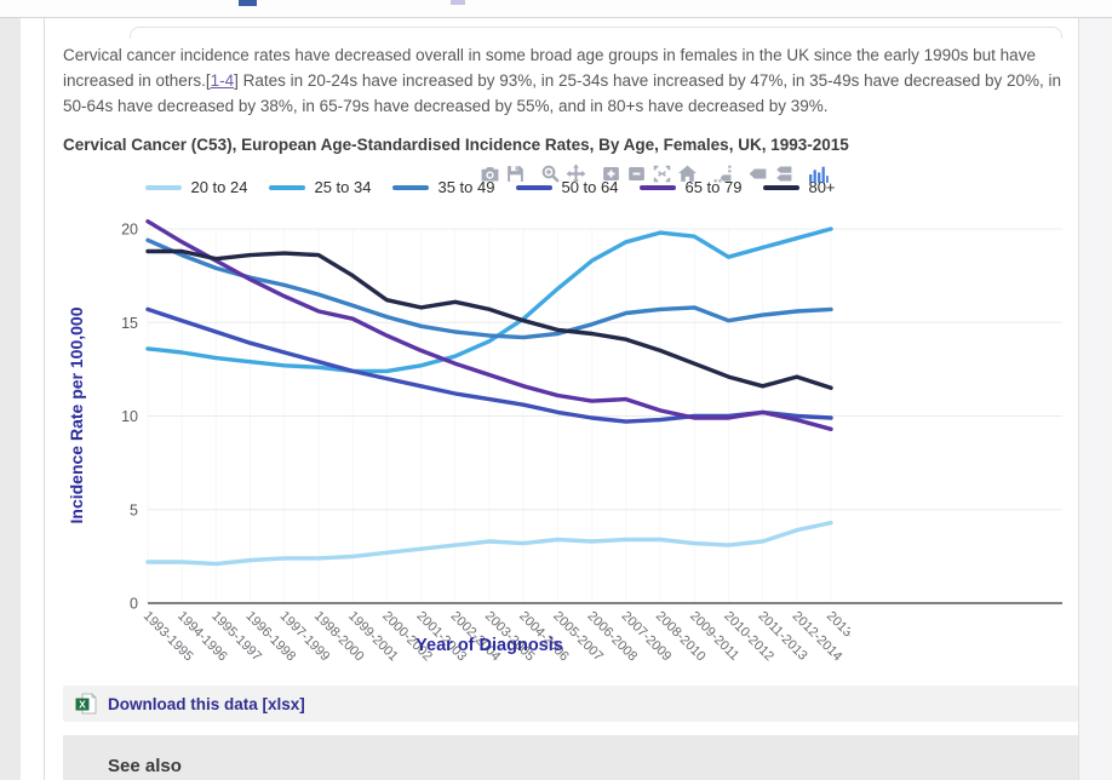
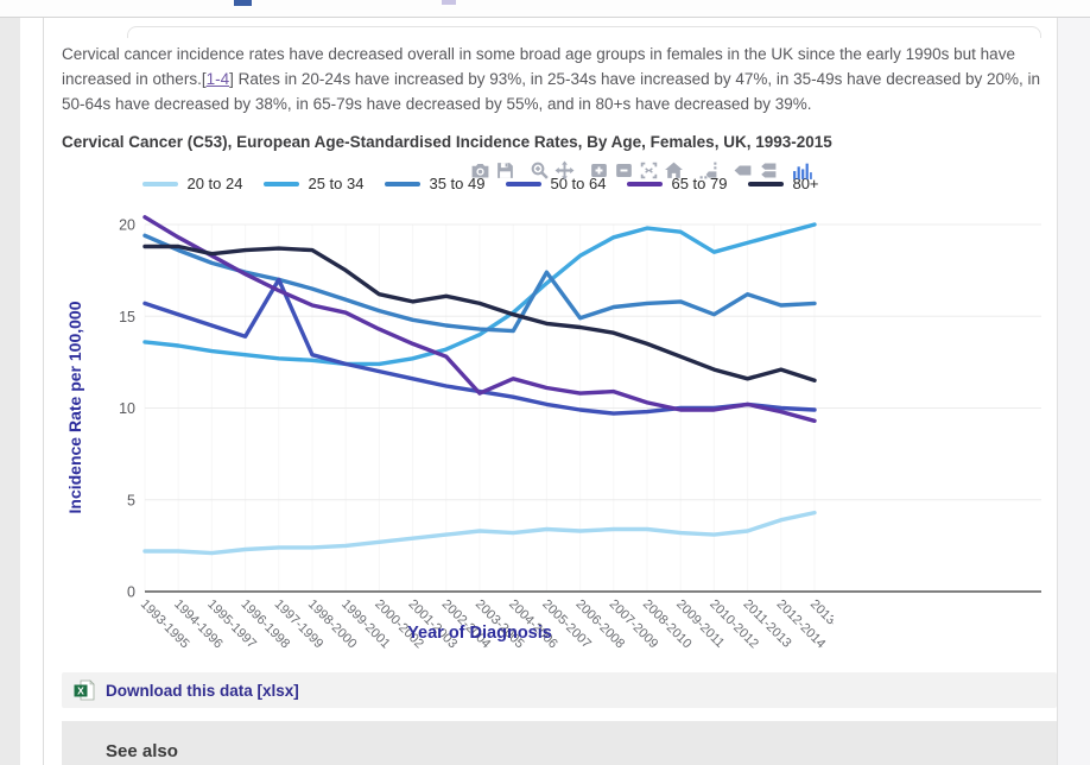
50 to 64/1997-1999: 13.4 -> 17.0
65 to 79/2003-2005: 12.2 -> 10.8
35 to 49/2005-2007: 14.4 -> 17.4
35 to 49/2011-2013: 15.4 -> 16.2
